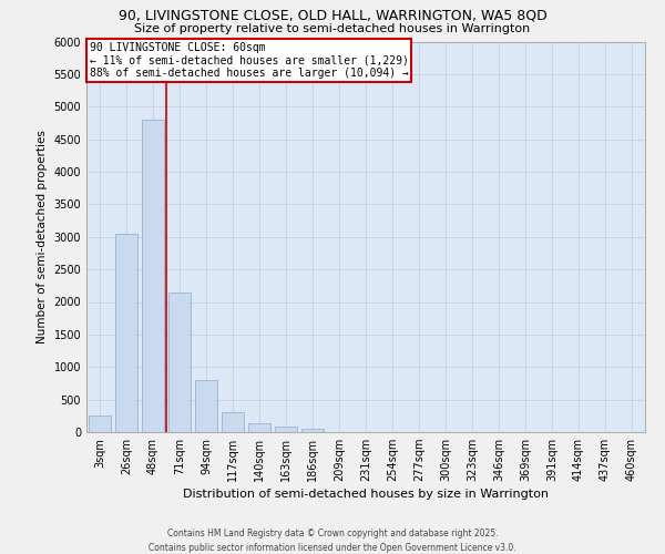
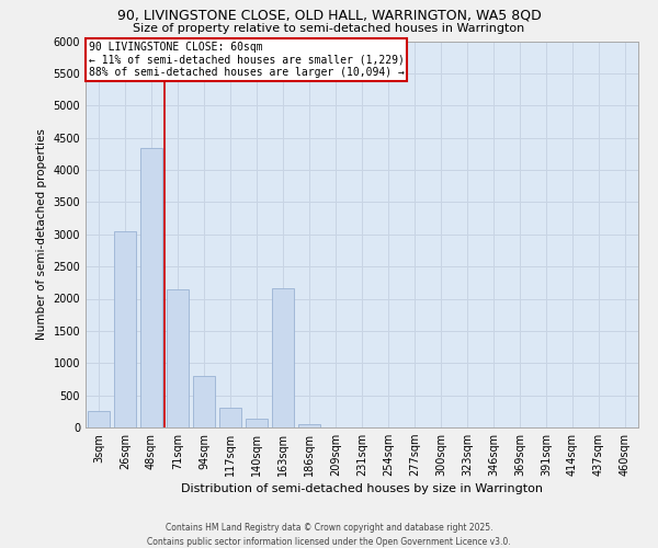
48sqm: 4800 -> 4340
163sqm: 80 -> 2160
